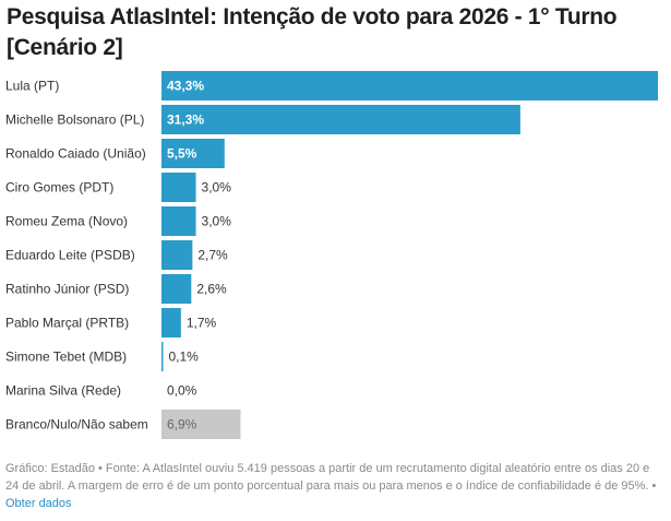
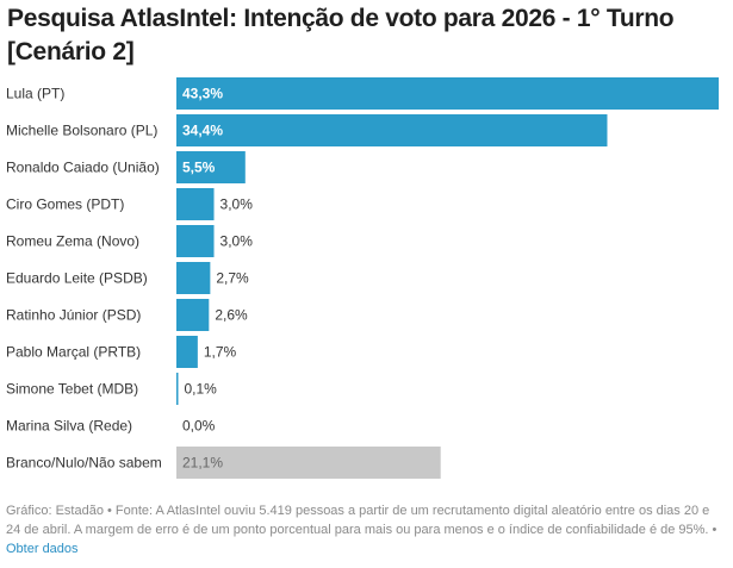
Michelle Bolsonaro (PL): 31,3% -> 34,4%
Branco/Nulo/Não sabem: 6,9% -> 21,1%
